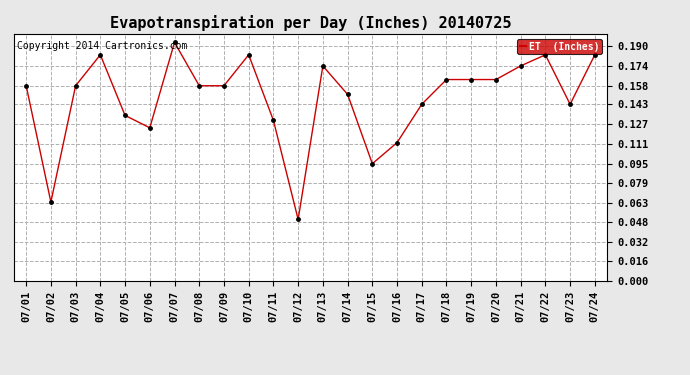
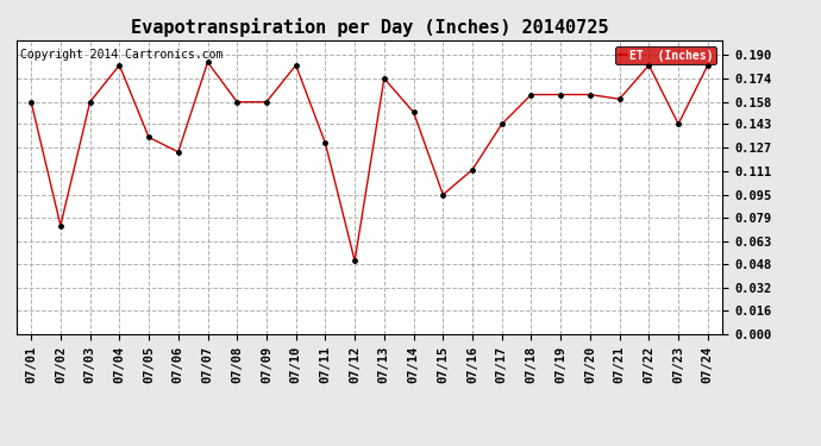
07/02: 0.064 -> 0.074
07/07: 0.193 -> 0.185
07/21: 0.174 -> 0.160
